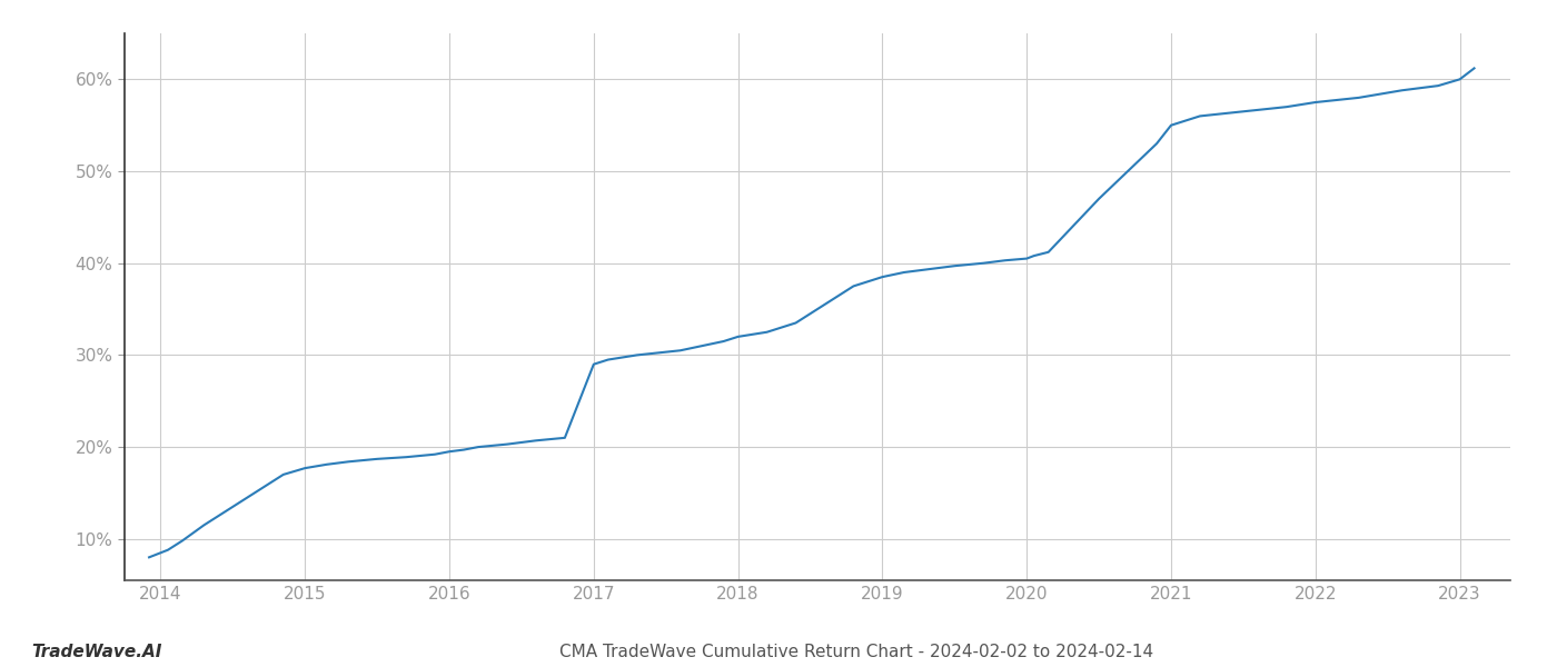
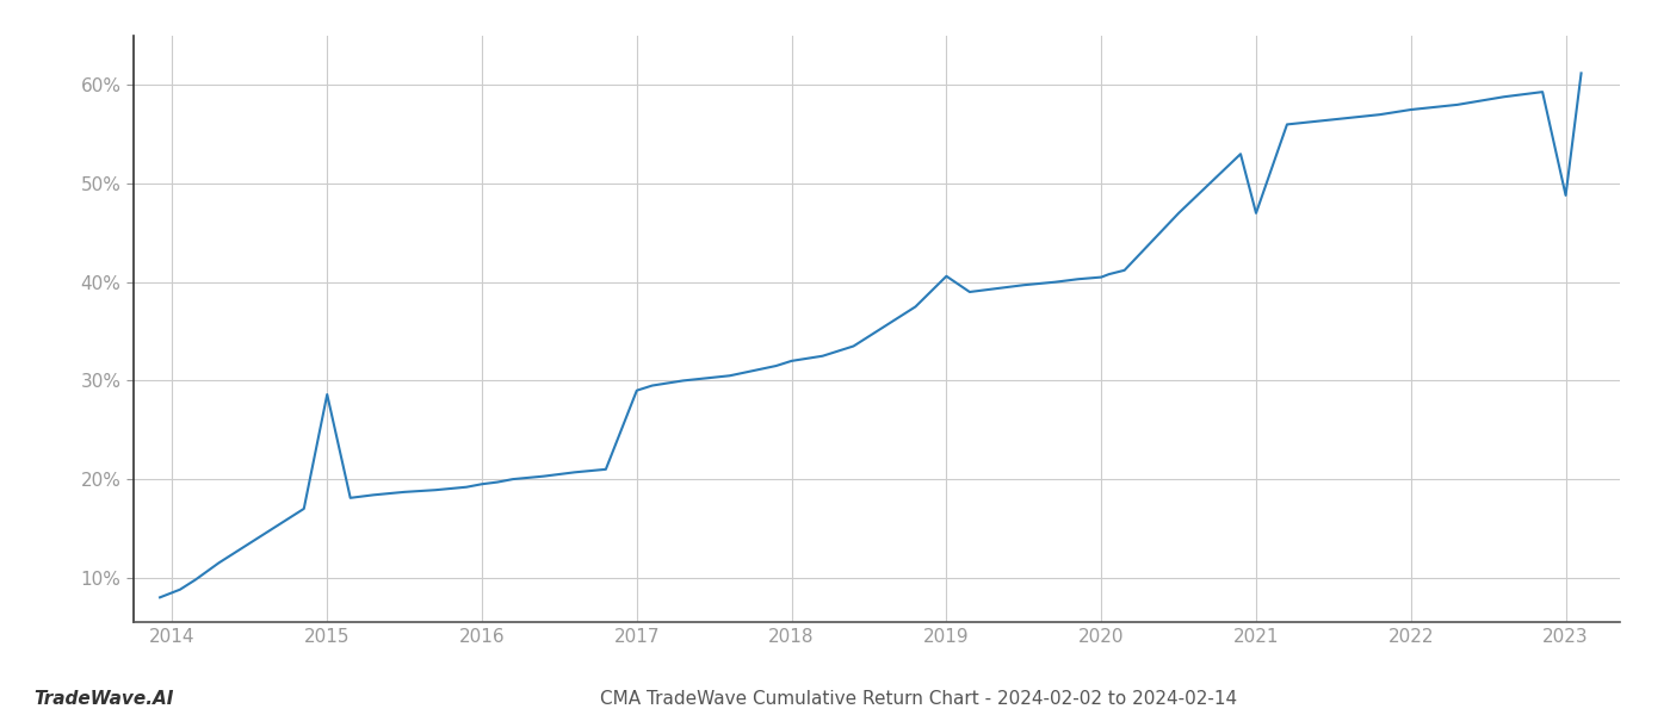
2015: 17.7% -> 28.6%
2019: 38.5% -> 40.6%
2021: 55.0% -> 47.0%
2023: 60.0% -> 48.8%
